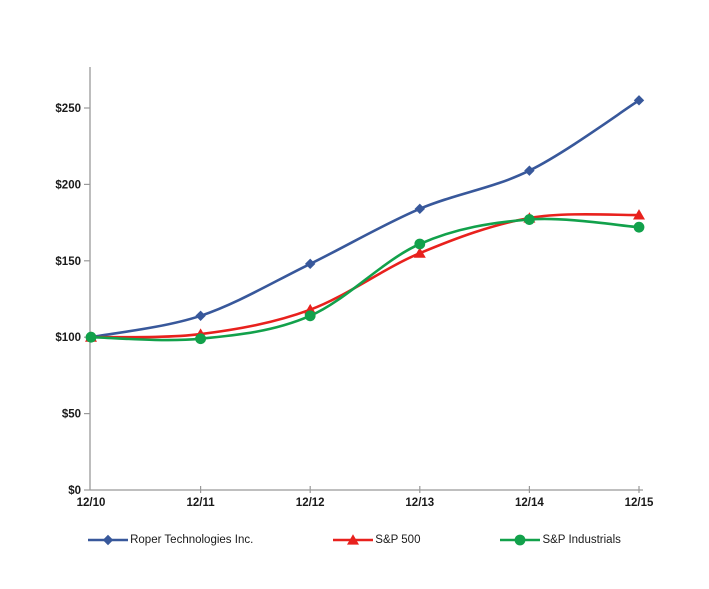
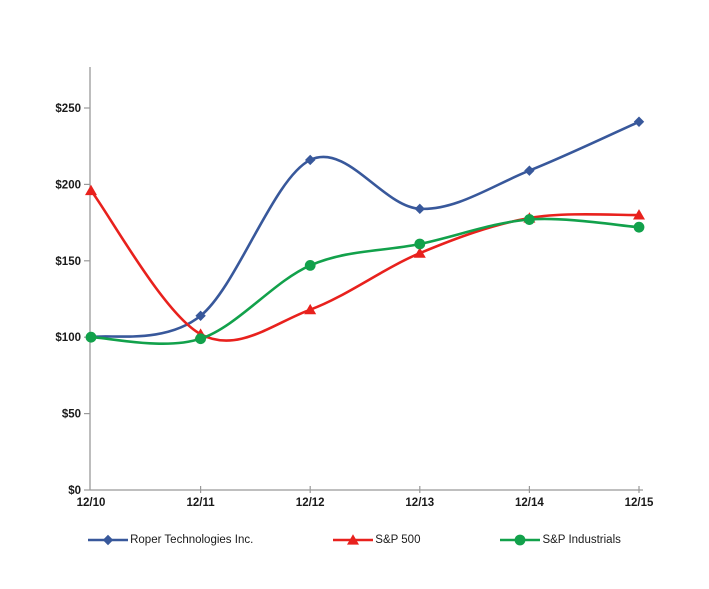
S&P 500/12/10: $100 -> $196
Roper Technologies Inc./12/12: $148 -> $216
S&P Industrials/12/12: $114 -> $147
Roper Technologies Inc./12/15: $255 -> $241
